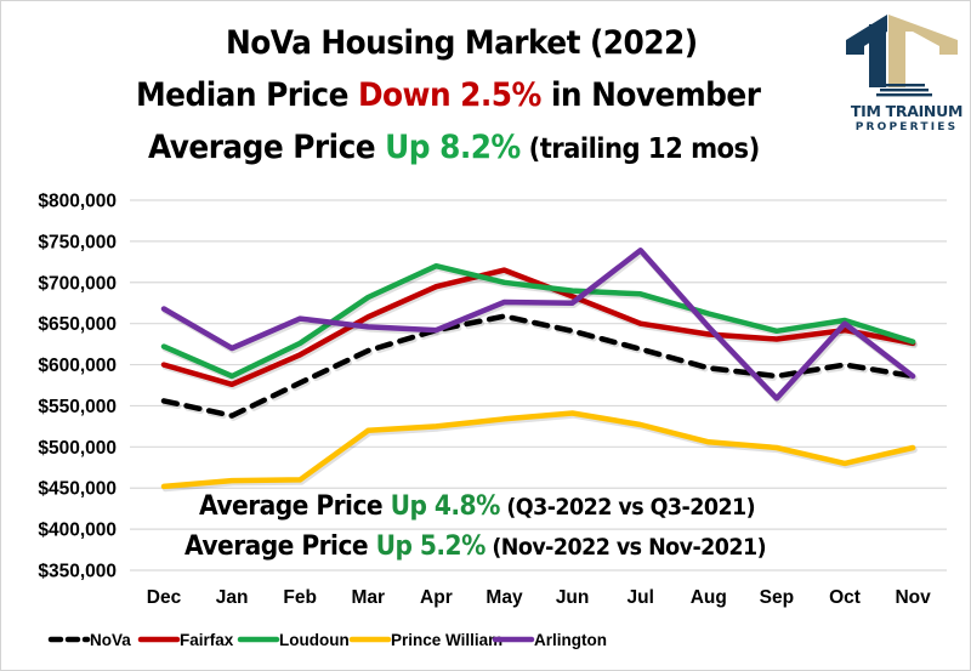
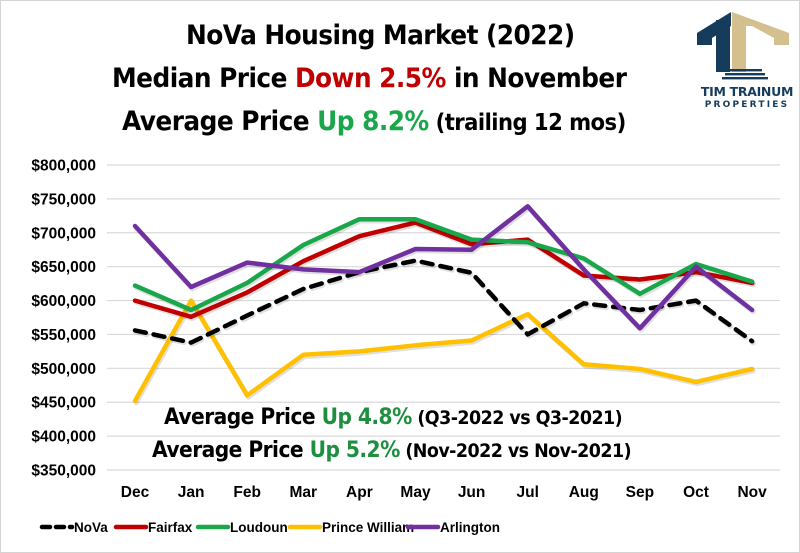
Arlington/Dec: $670000 -> $710000
Prince William/Jan: $460000 -> $600000
Loudoun/May: $700000 -> $720000
NoVa/Jul: $620000 -> $550000
Fairfax/Jul: $650000 -> $690000
Prince William/Jul: $530000 -> $580000
Loudoun/Sep: $640000 -> $610000
NoVa/Nov: $590000 -> $540000
